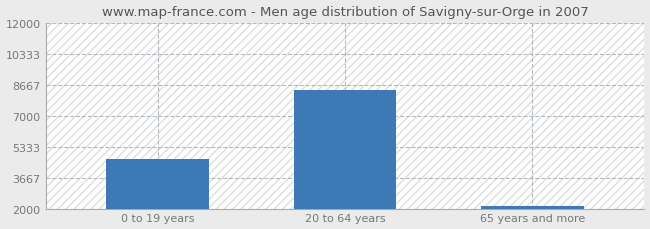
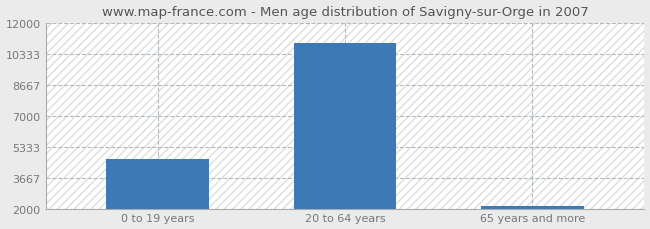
20 to 64 years: 8400 -> 10900
